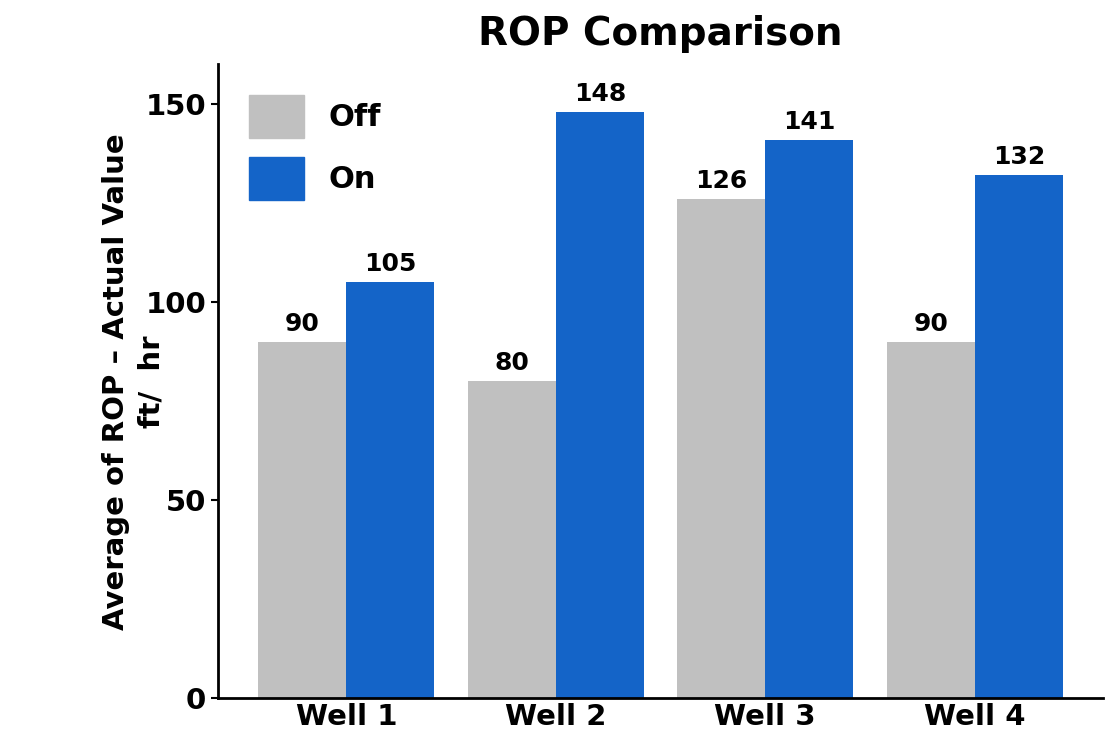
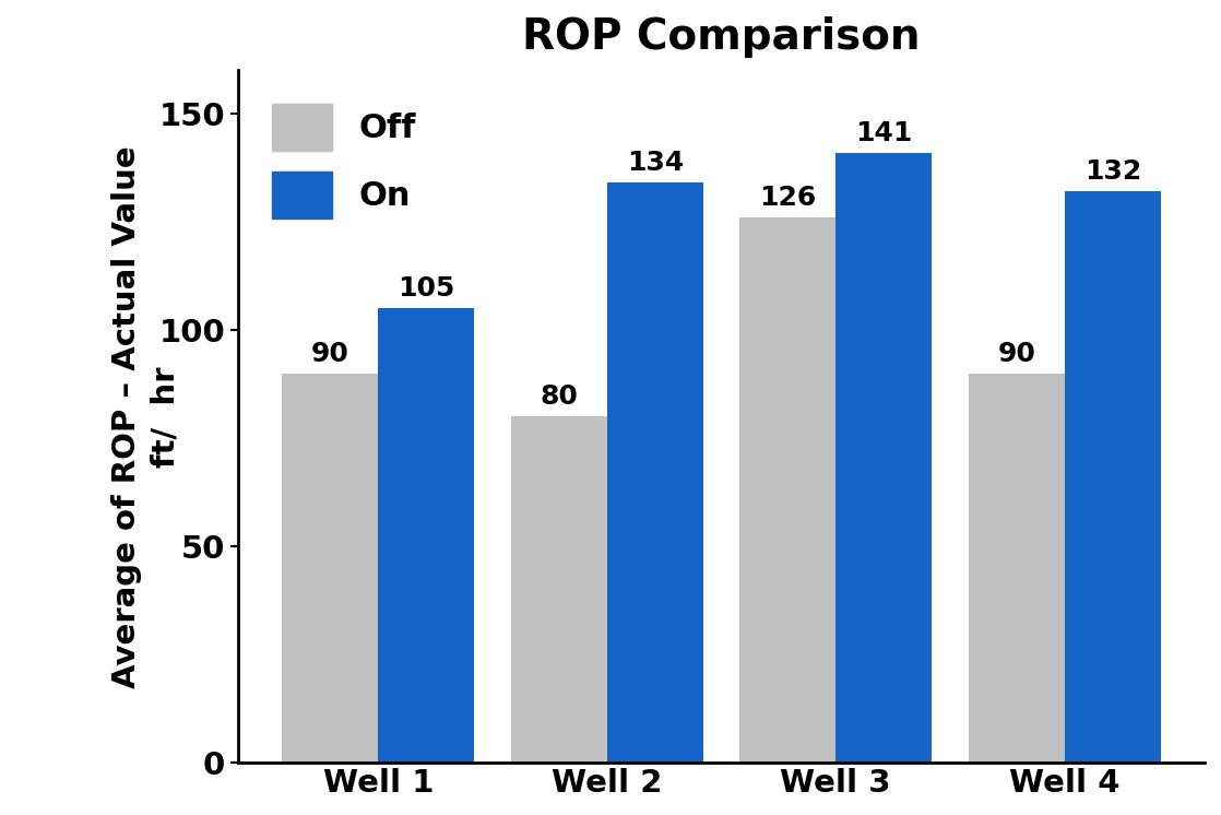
On/Well 2: 148 -> 134
